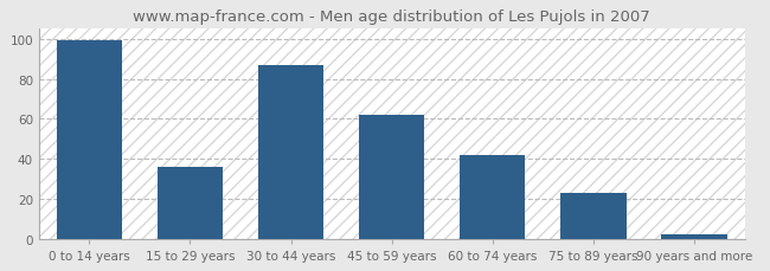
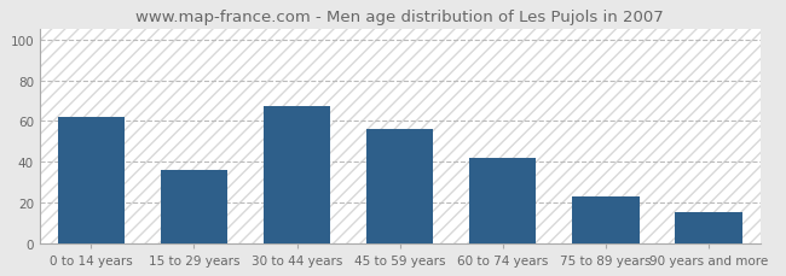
0 to 14 years: 99 -> 62
30 to 44 years: 87 -> 67
45 to 59 years: 62 -> 56
90 years and more: 2 -> 15
